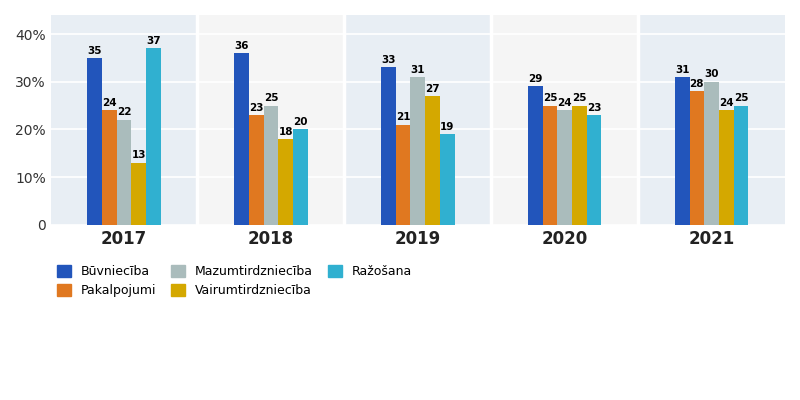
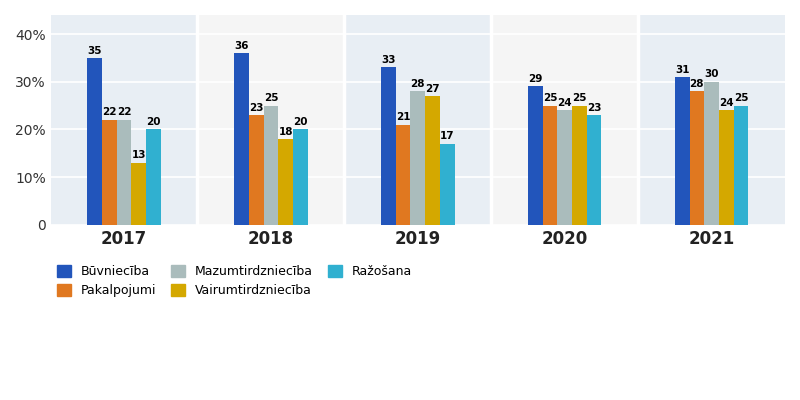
Pakalpojumi/2017: 24 -> 22
Ražošana/2017: 37 -> 20
Mazumtirdzniecība/2019: 31 -> 28
Ražošana/2019: 19 -> 17
